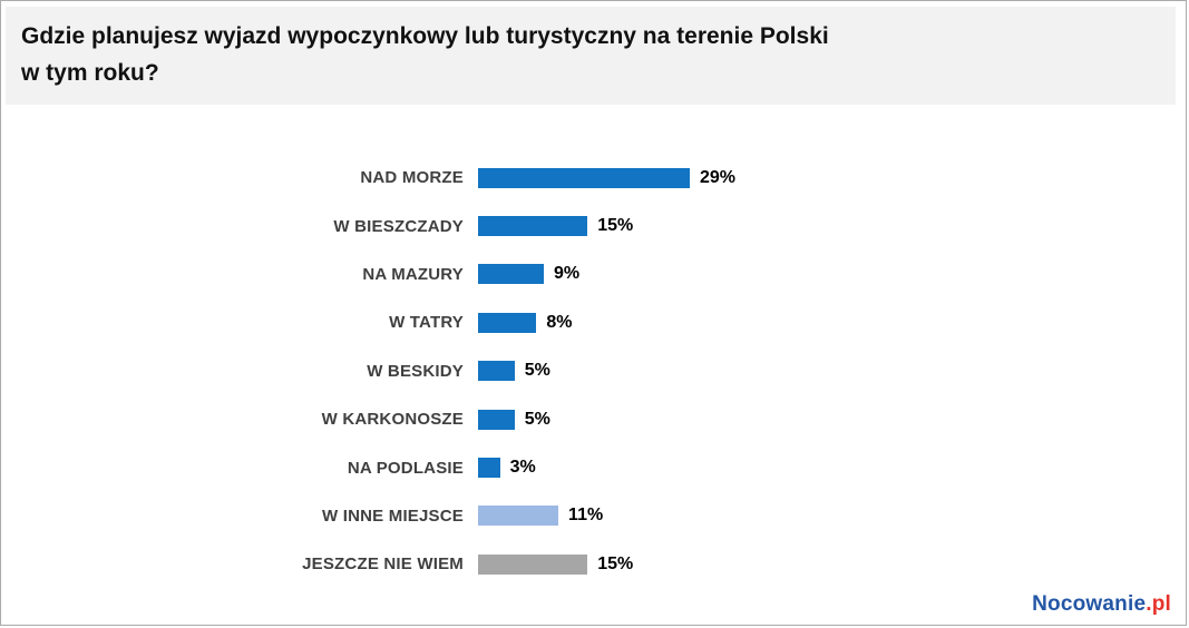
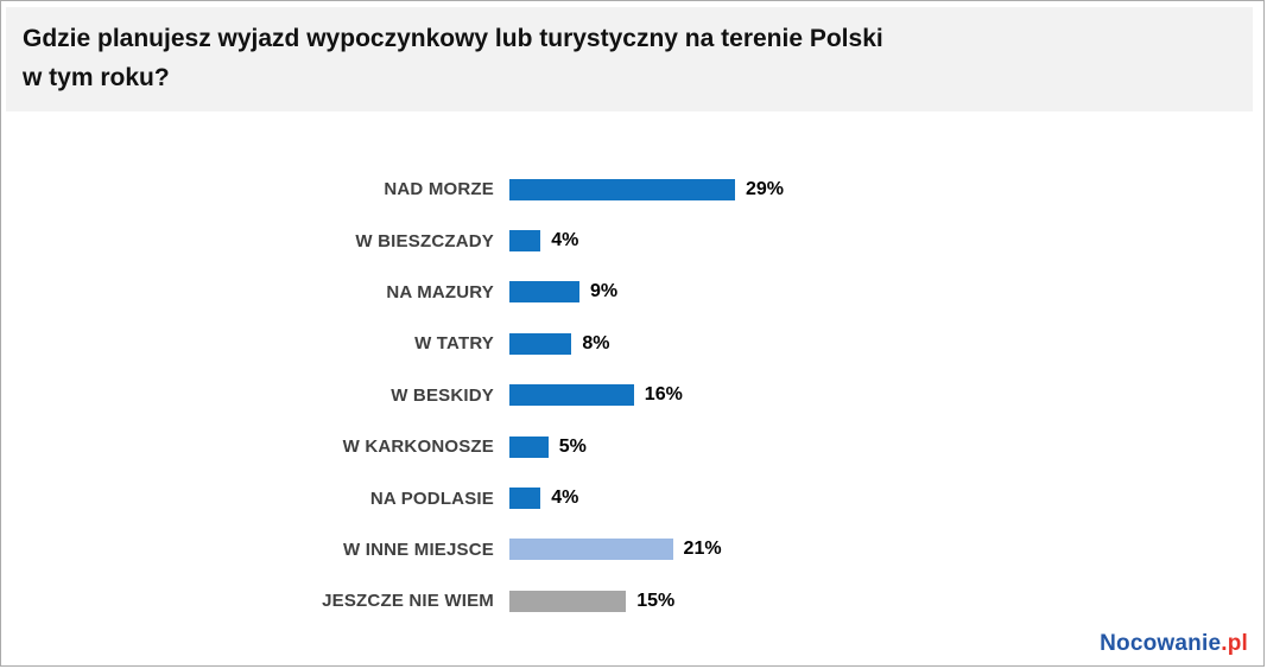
W BIESZCZADY: 15% -> 4%
W BESKIDY: 5% -> 16%
NA PODLASIE: 3% -> 4%
W INNE MIEJSCE: 11% -> 21%
